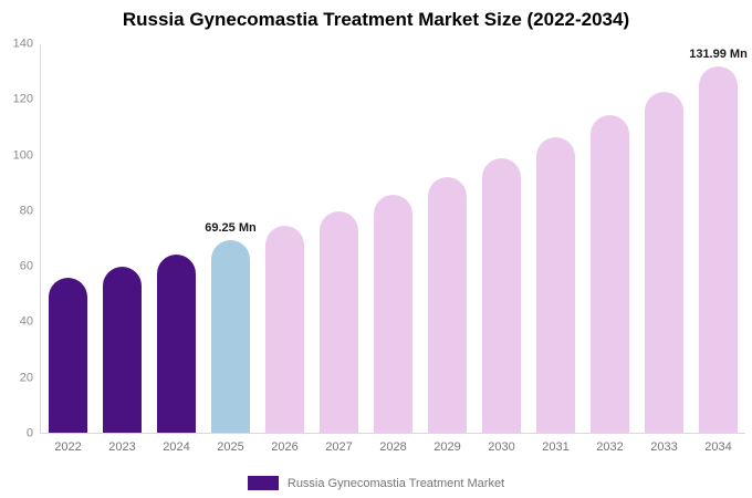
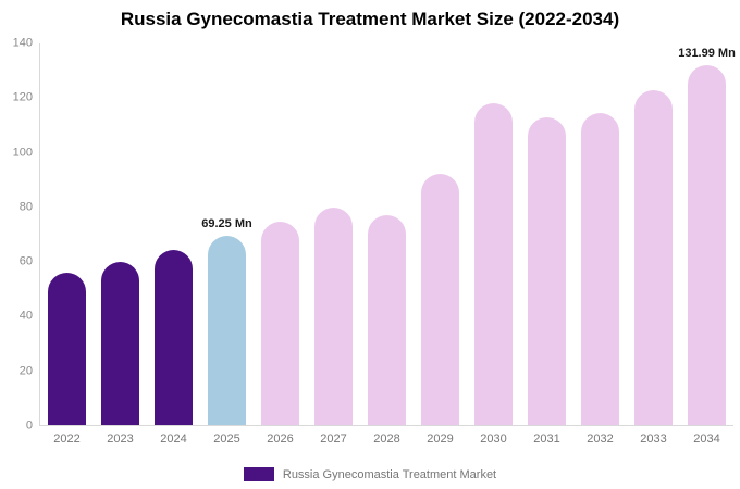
2028: 86 -> 77
2030: 99 -> 118
2031: 106 -> 113
